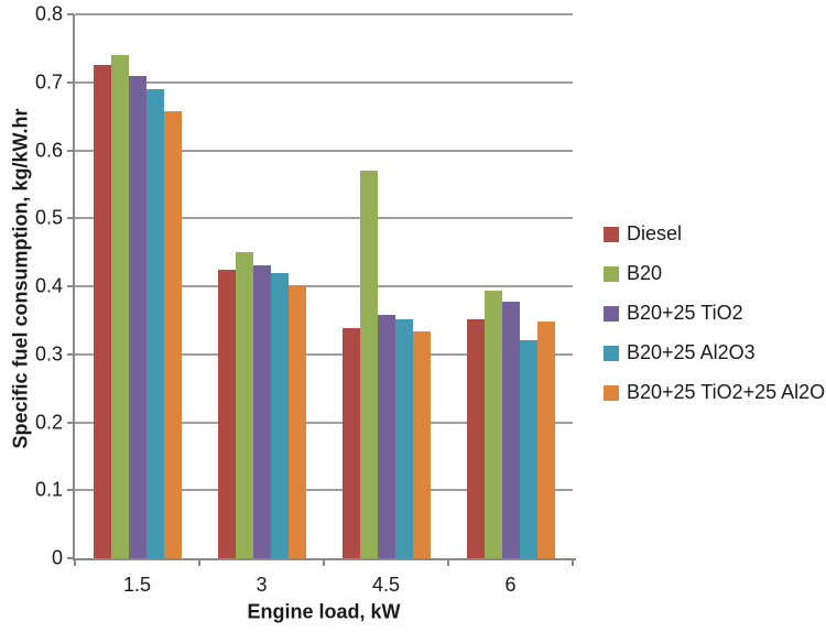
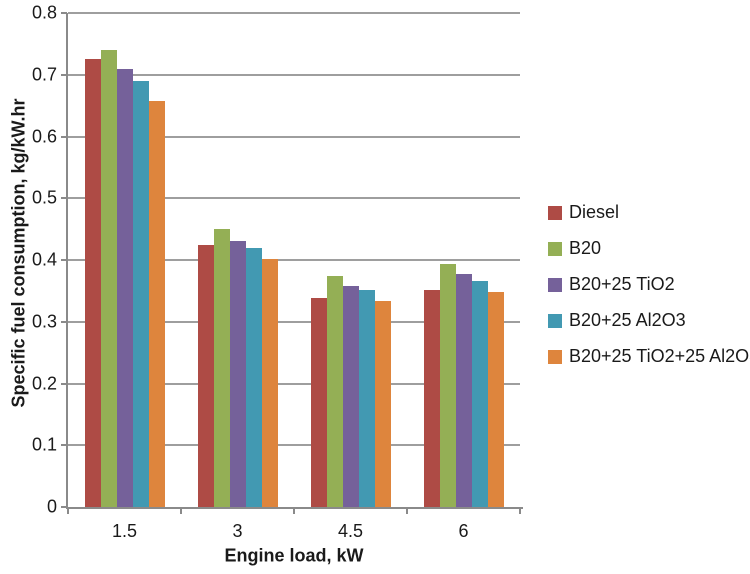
B20/4.5: 0.57 -> 0.37
B20+25 Al2O3/6: 0.32 -> 0.37
